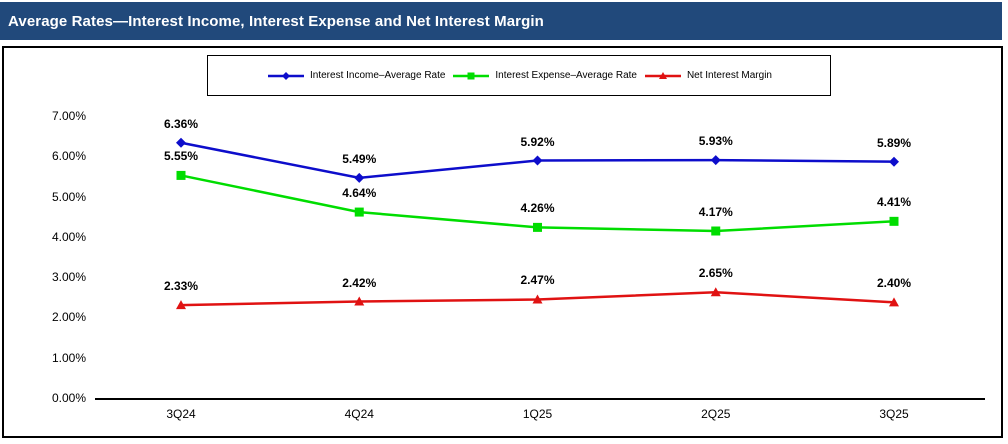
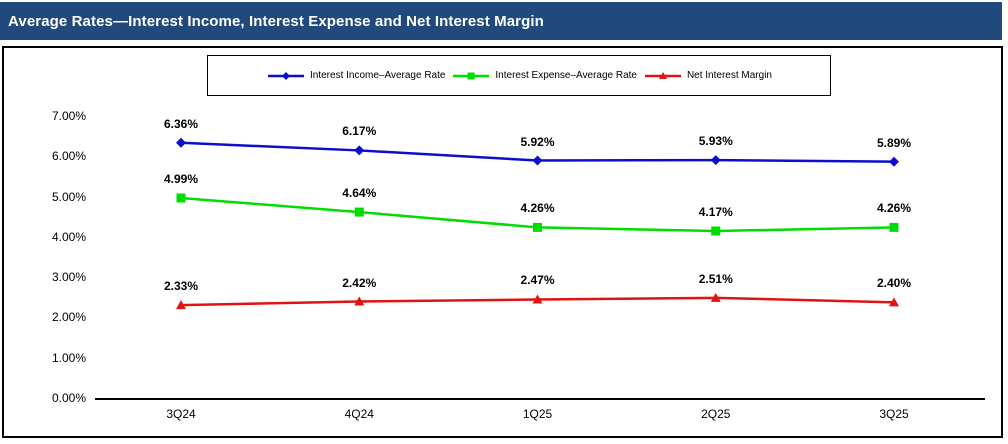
Interest Expense–Average Rate/3Q24: 5.55% -> 4.99%
Interest Income–Average Rate/4Q24: 5.49% -> 6.17%
Net Interest Margin/2Q25: 2.65% -> 2.51%
Interest Expense–Average Rate/3Q25: 4.41% -> 4.26%
